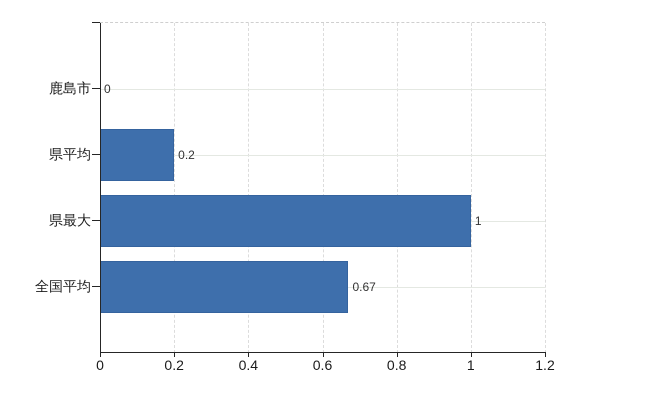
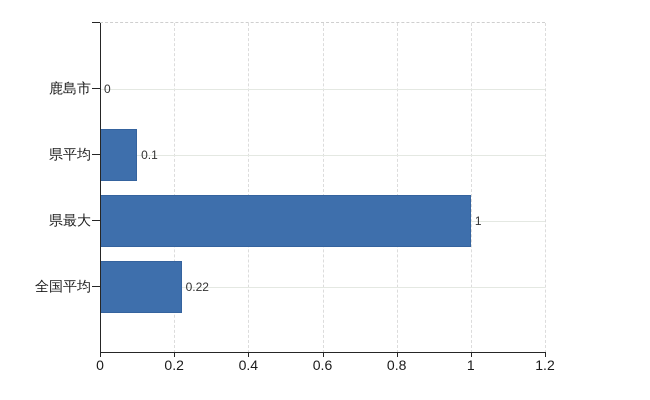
県平均: 0.2 -> 0.1
全国平均: 0.67 -> 0.22
